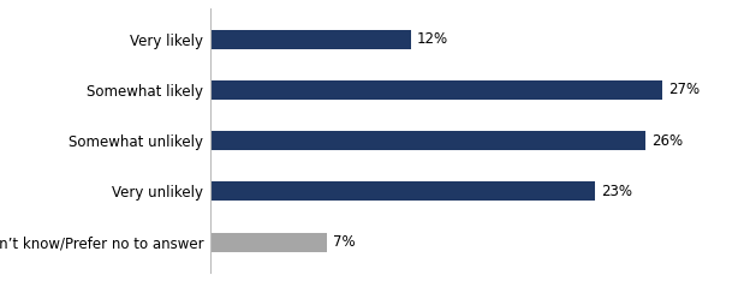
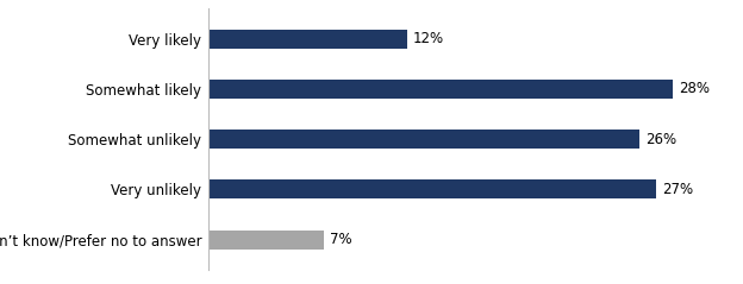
Somewhat likely: 27% -> 28%
Very unlikely: 23% -> 27%
